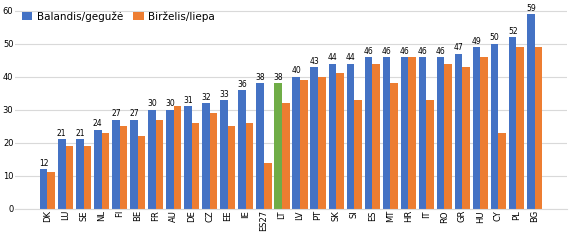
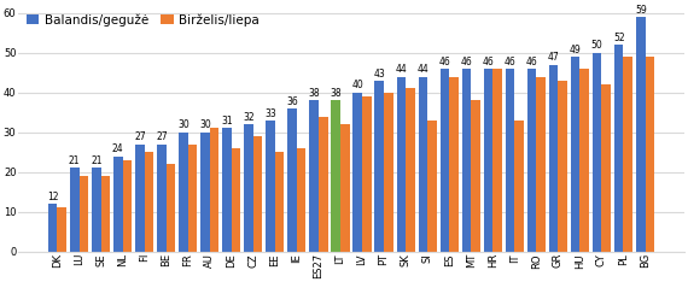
Birželis/liepa/ES27: 14 -> 34
Birželis/liepa/CY: 23 -> 42
